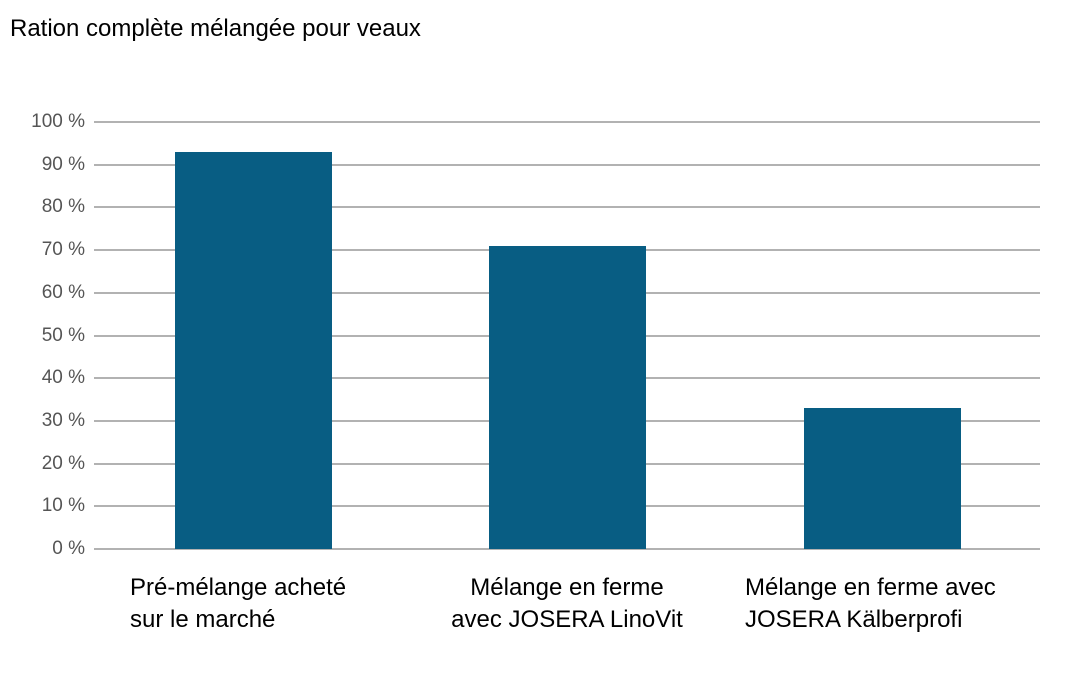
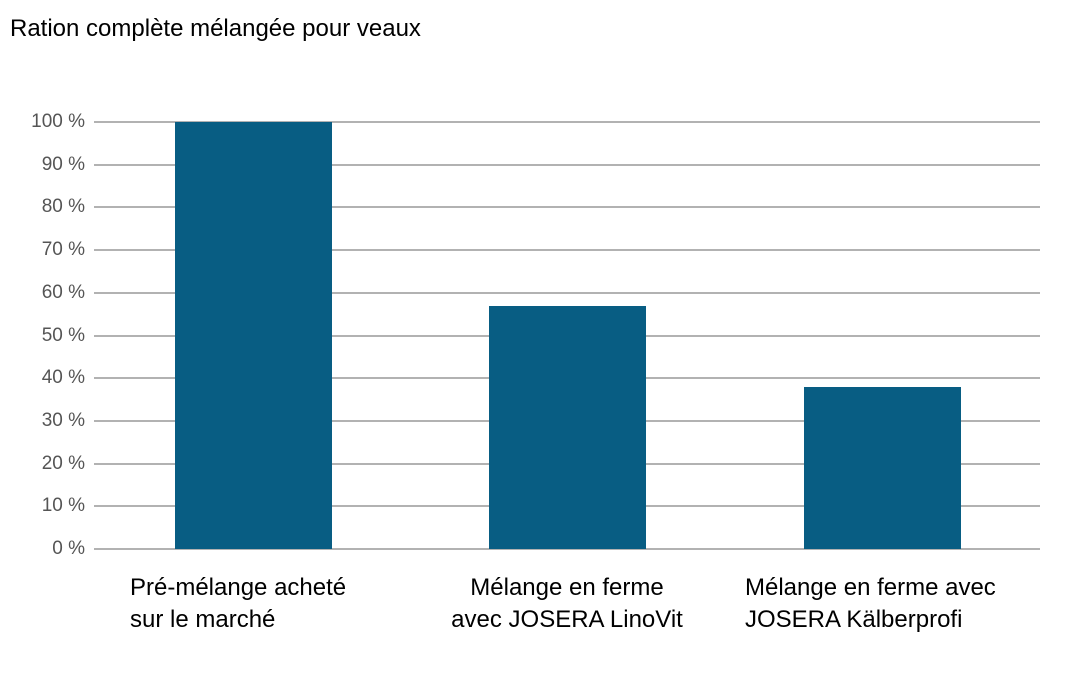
Pré-mélange acheté sur le marché: 93% -> 100%
Mélange en ferme avec JOSERA LinoVit: 71% -> 57%
Mélange en ferme avec JOSERA Kälberprofi: 33% -> 38%
